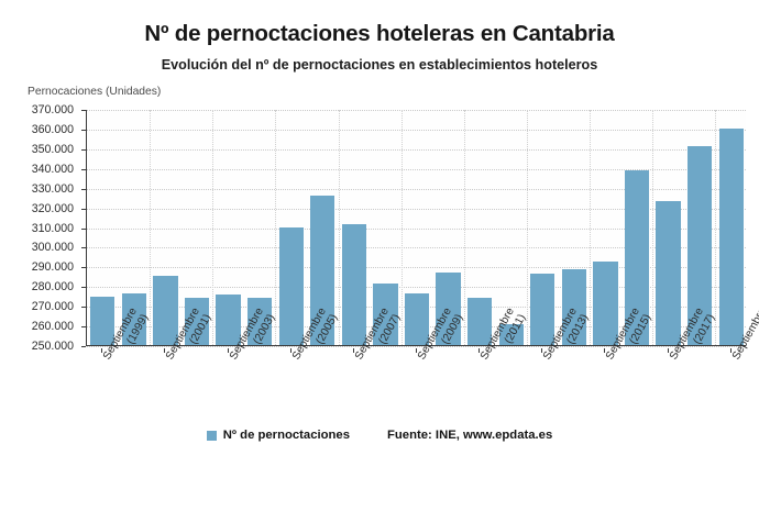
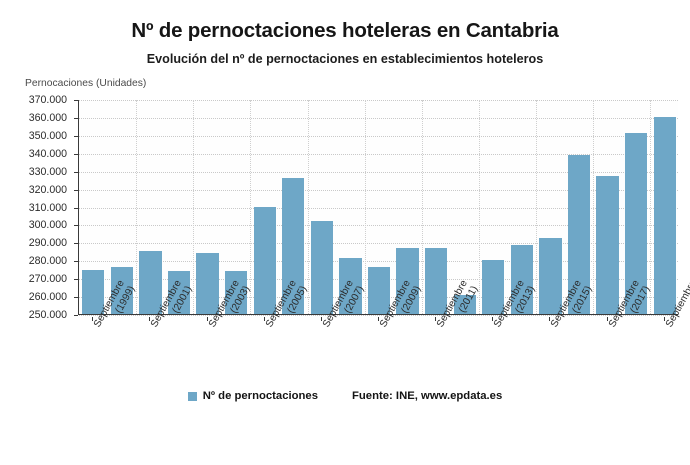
Septiembre (2003): 276000 -> 284000
Septiembre (2007): 312000 -> 302000
Septiembre (2011): 274000 -> 287000
Septiembre (2013): 286000 -> 280000
Septiembre (2017): 323000 -> 327000
